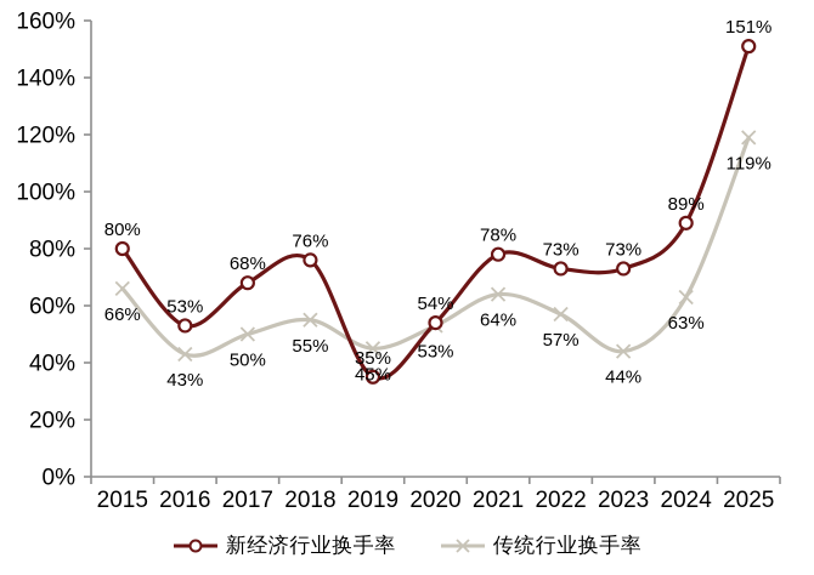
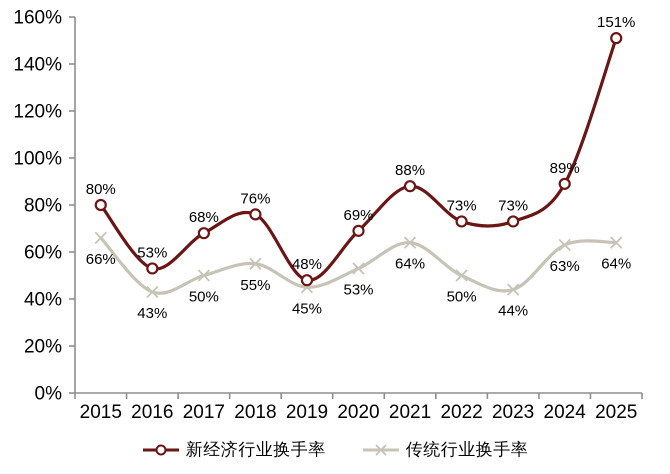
新经济行业换手率/2019: 35% -> 48%
新经济行业换手率/2020: 54% -> 69%
新经济行业换手率/2021: 78% -> 88%
传统行业换手率/2022: 57% -> 50%
传统行业换手率/2025: 119% -> 64%
